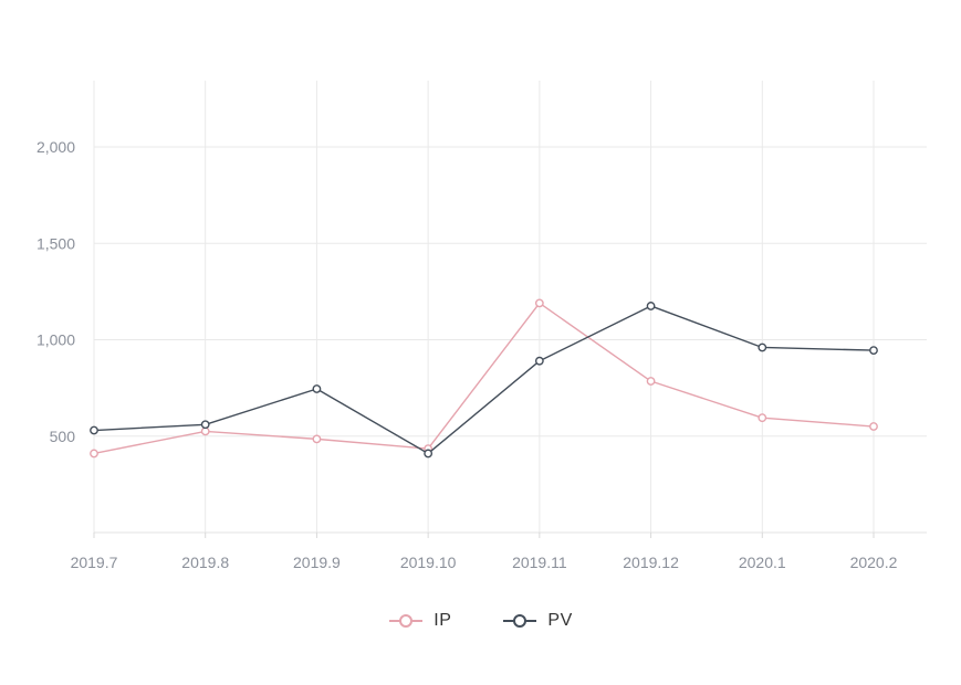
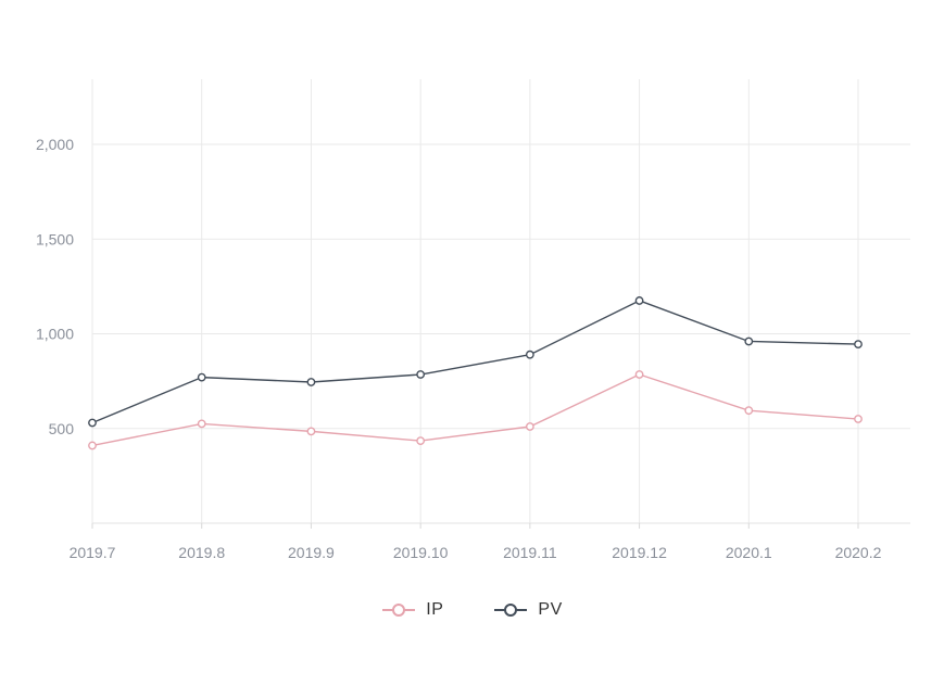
PV/2019.8: 560 -> 770
PV/2019.10: 410 -> 780
IP/2019.11: 1190 -> 510
